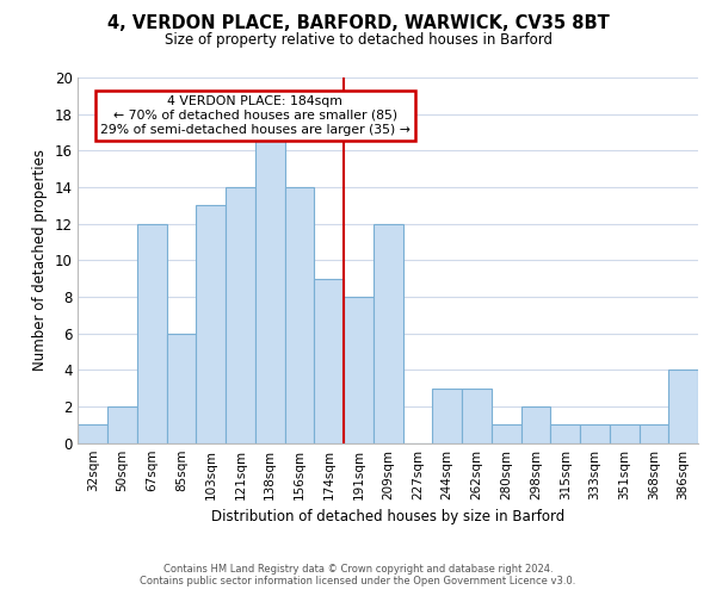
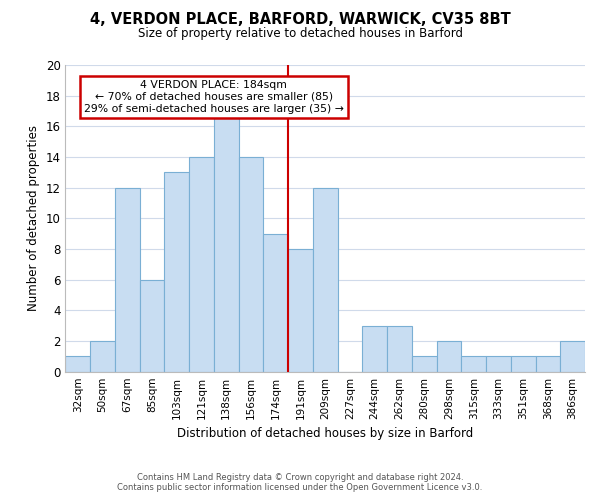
386sqm: 4 -> 2
